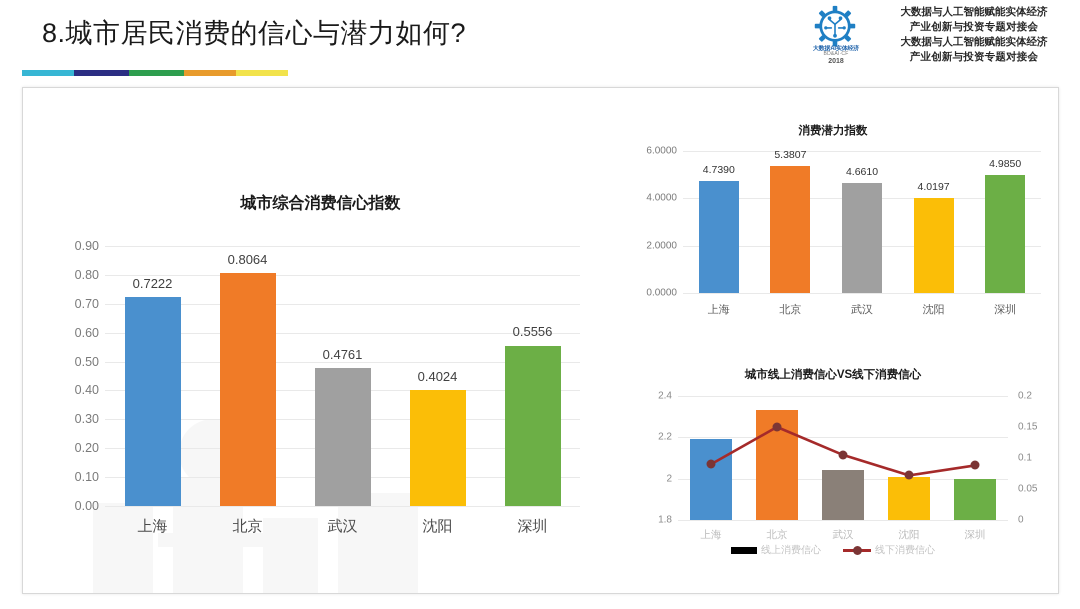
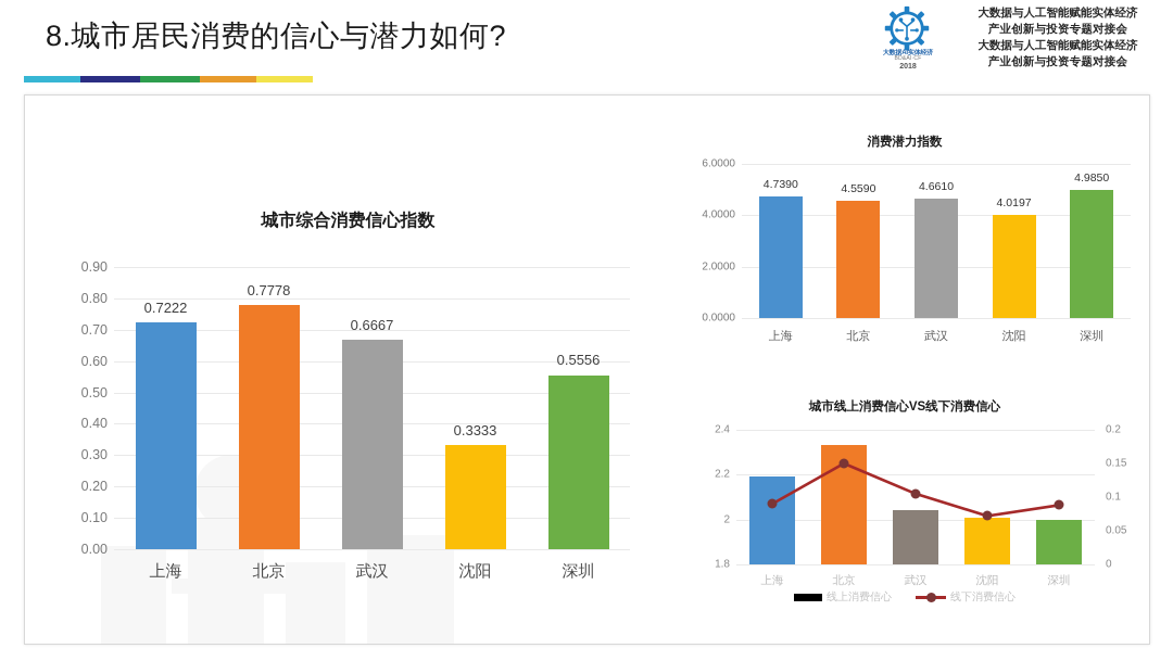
城市综合消费信心指数/北京: 0.8064 -> 0.7778
城市综合消费信心指数/武汉: 0.4761 -> 0.6667
城市综合消费信心指数/沈阳: 0.4024 -> 0.3333
消费潜力指数/北京: 5.3807 -> 4.5590
